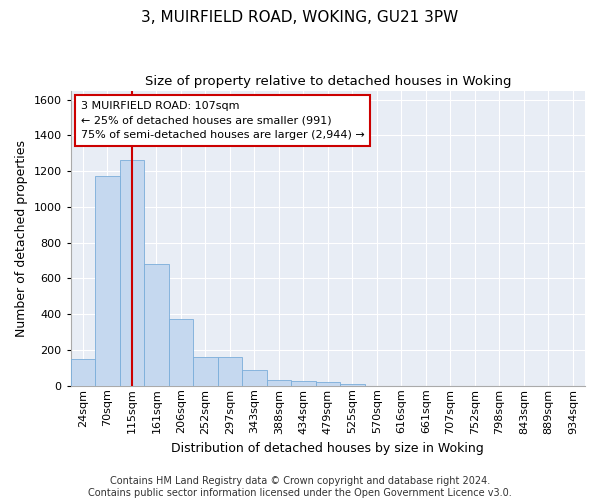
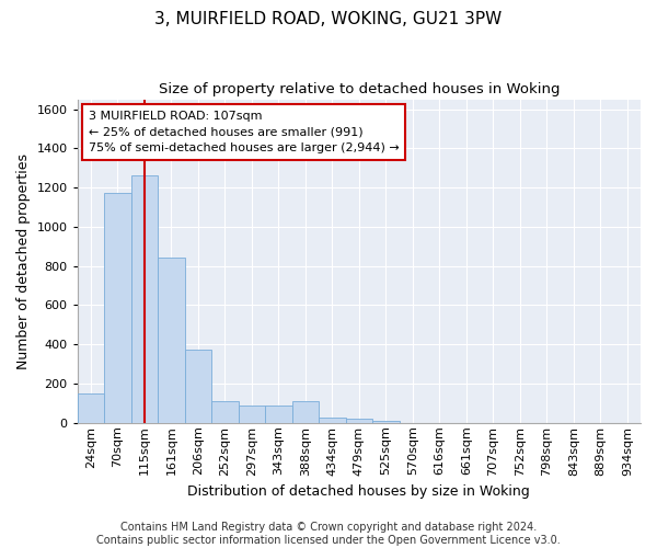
161sqm: 680 -> 840
252sqm: 160 -> 110
297sqm: 160 -> 90
388sqm: 40 -> 110
